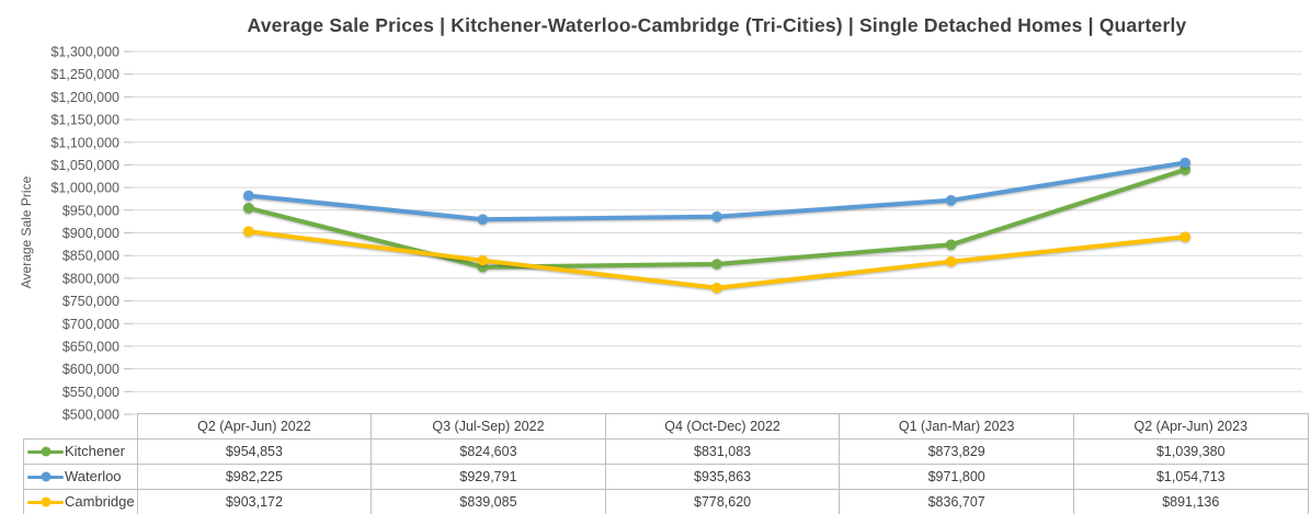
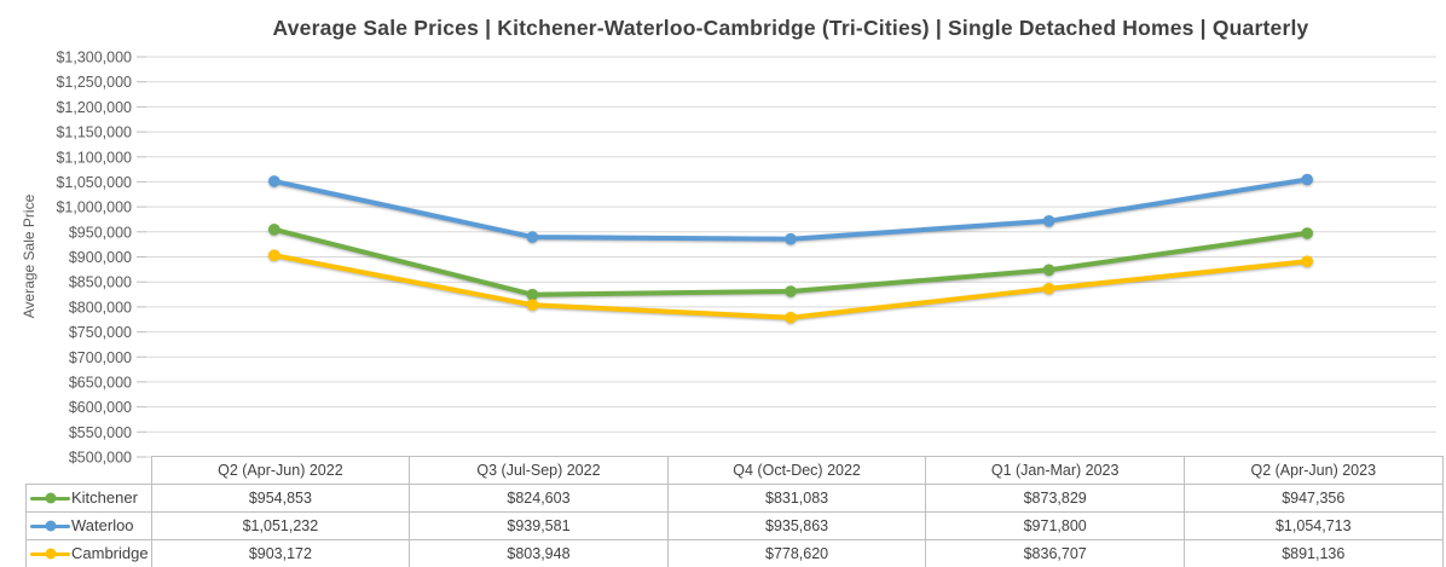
Waterloo/Q2 (Apr-Jun) 2022: $982,225 -> $1,051,232
Waterloo/Q3 (Jul-Sep) 2022: $929,791 -> $939,581
Cambridge/Q3 (Jul-Sep) 2022: $839,085 -> $803,948
Kitchener/Q2 (Apr-Jun) 2023: $1,039,380 -> $947,356
